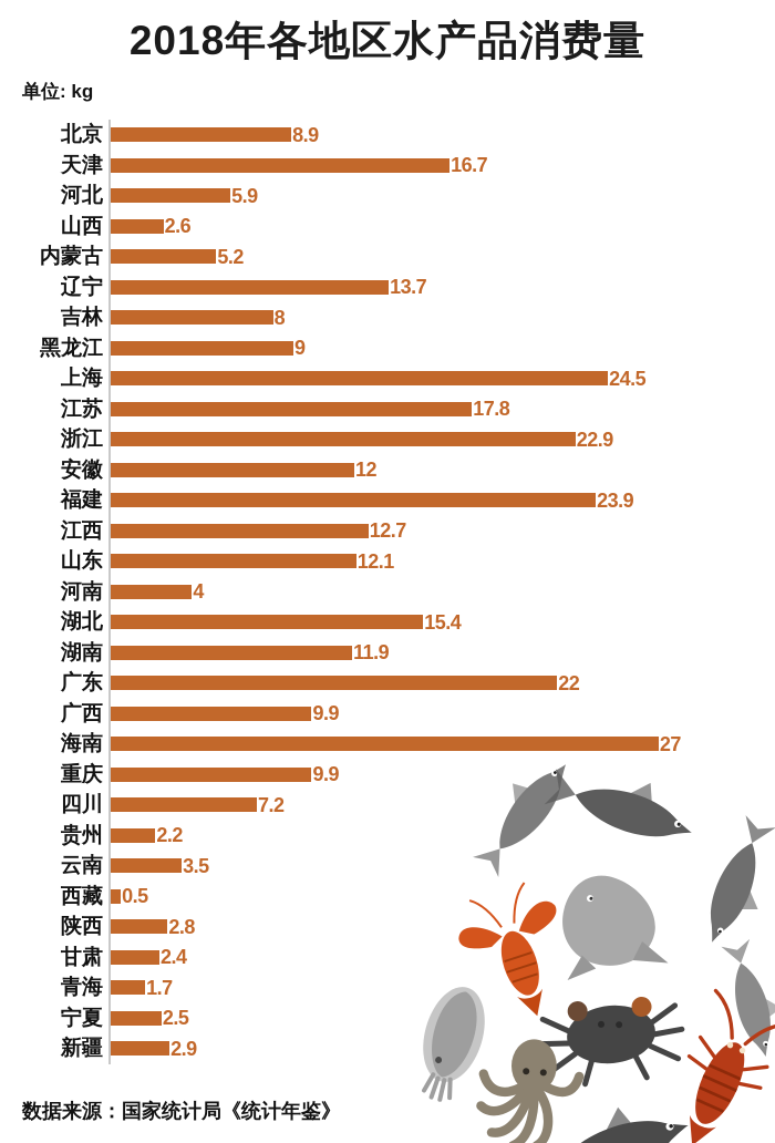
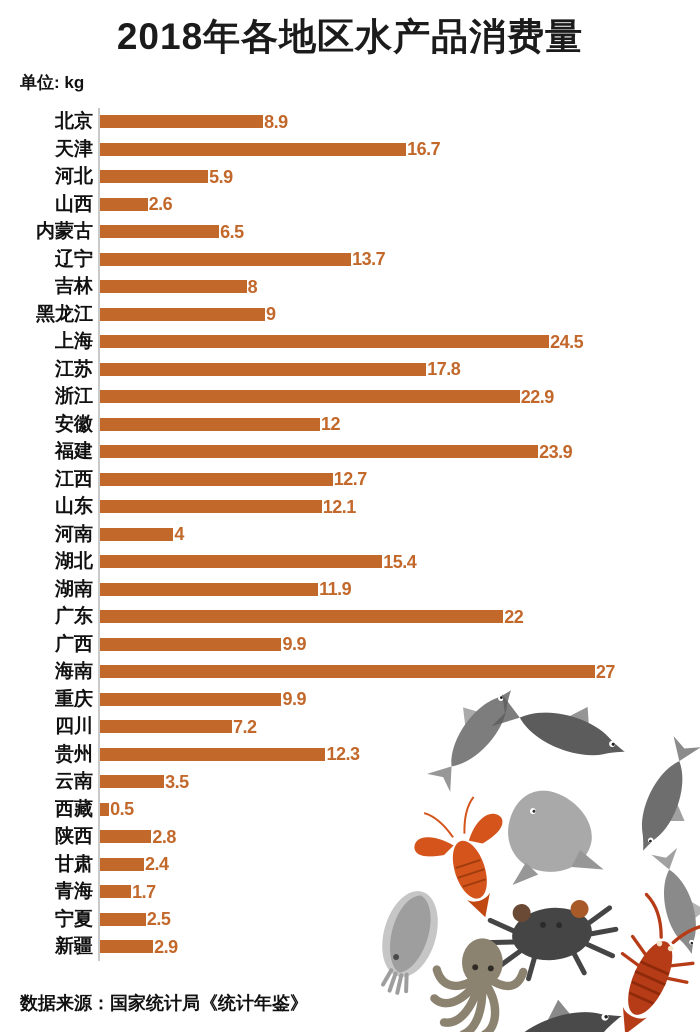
内蒙古: 5.2 -> 6.5
贵州: 2.2 -> 12.3
